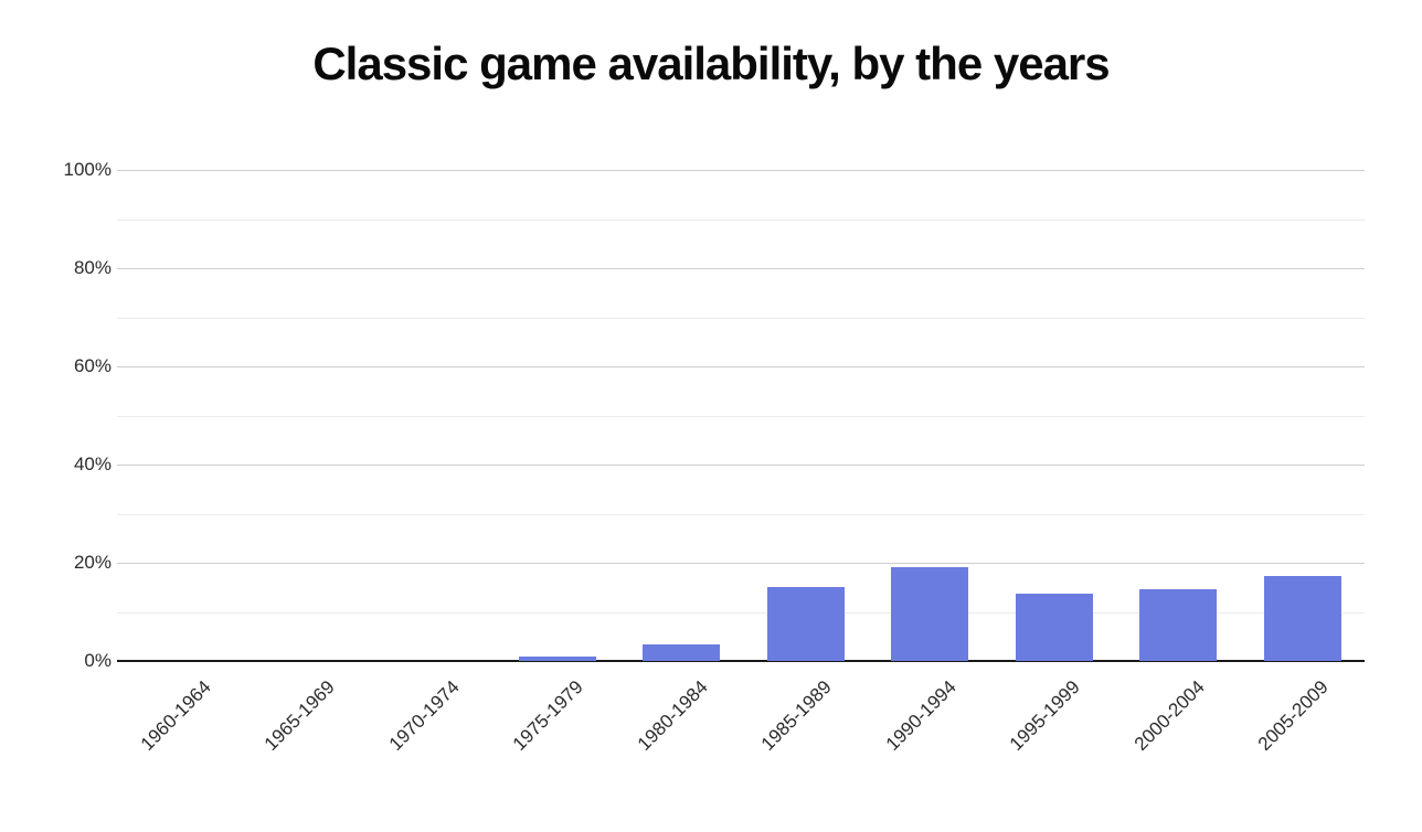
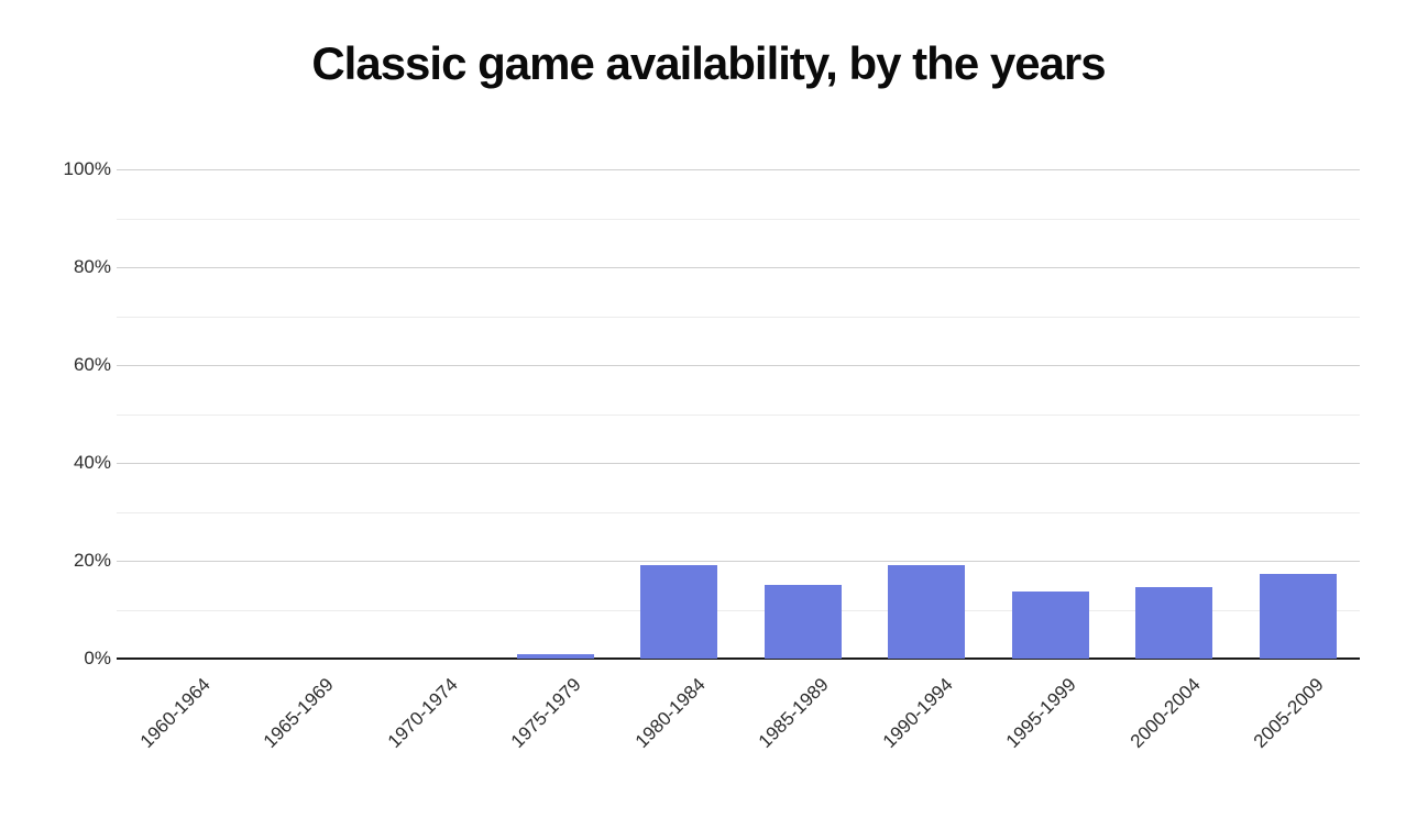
1980-1984: 3% -> 19%
